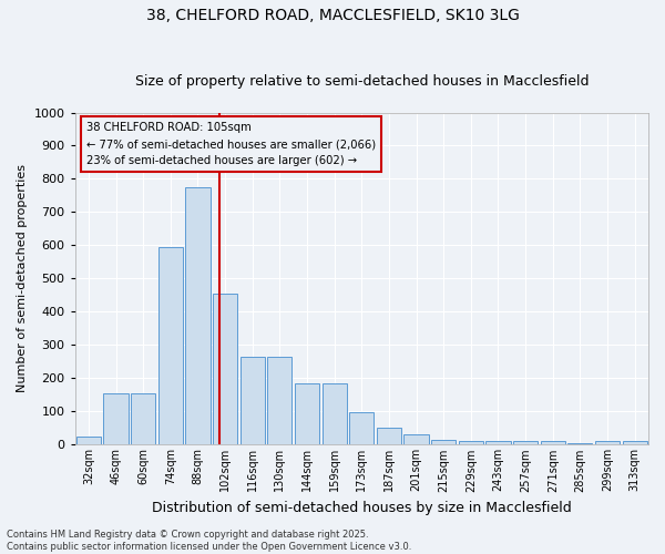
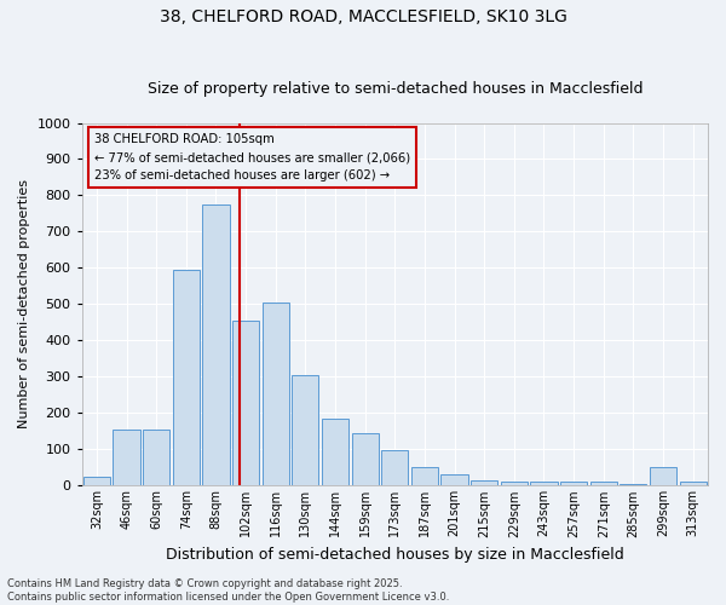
116sqm: 265 -> 505
130sqm: 265 -> 305
159sqm: 185 -> 145
299sqm: 10 -> 50
